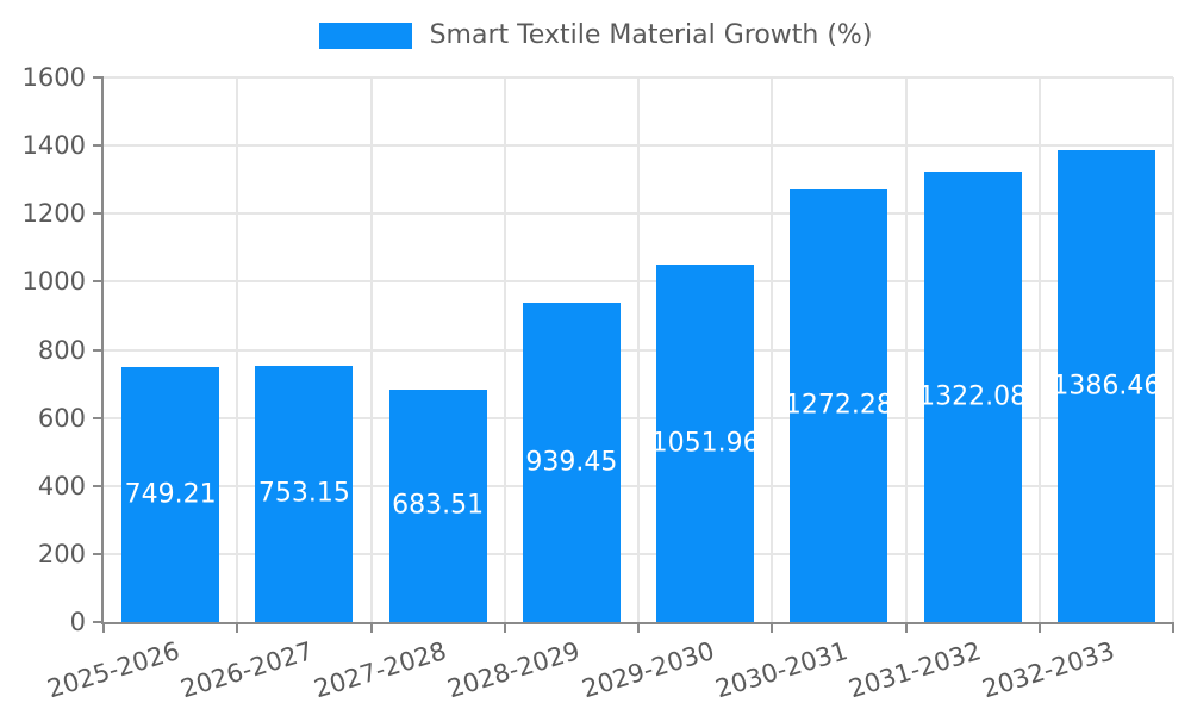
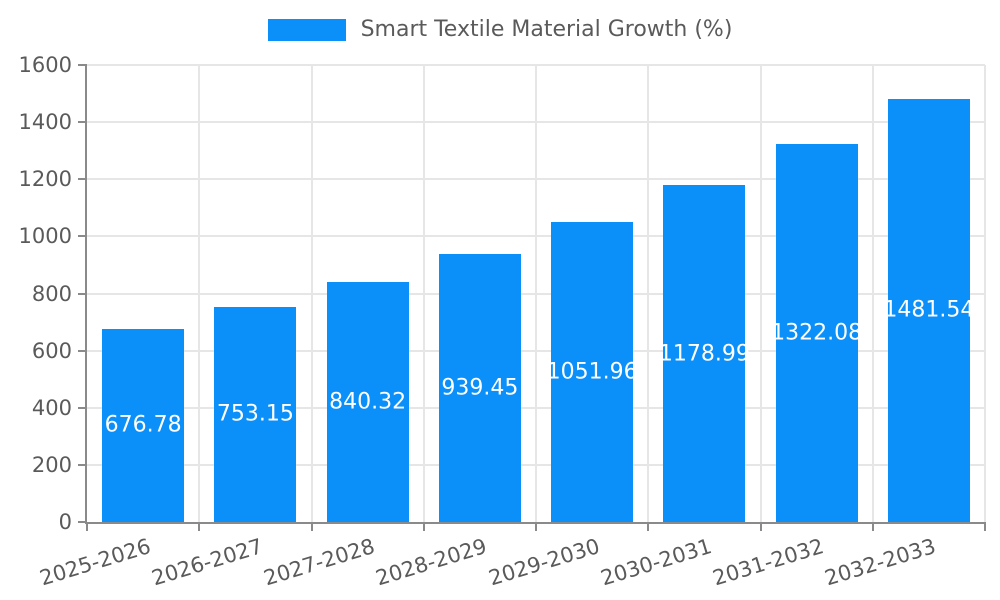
2025-2026: 749.21 -> 676.78
2027-2028: 683.51 -> 840.32
2030-2031: 1272.28 -> 1178.99
2032-2033: 1386.46 -> 1481.54
